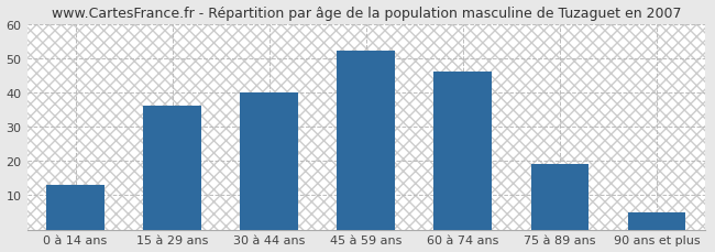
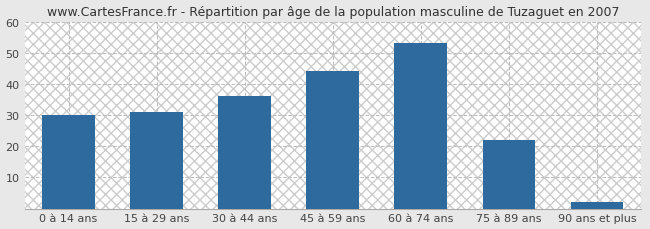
0 à 14 ans: 13 -> 30
15 à 29 ans: 36 -> 31
30 à 44 ans: 40 -> 36
45 à 59 ans: 52 -> 44
60 à 74 ans: 46 -> 53
75 à 89 ans: 19 -> 22
90 ans et plus: 5 -> 2
